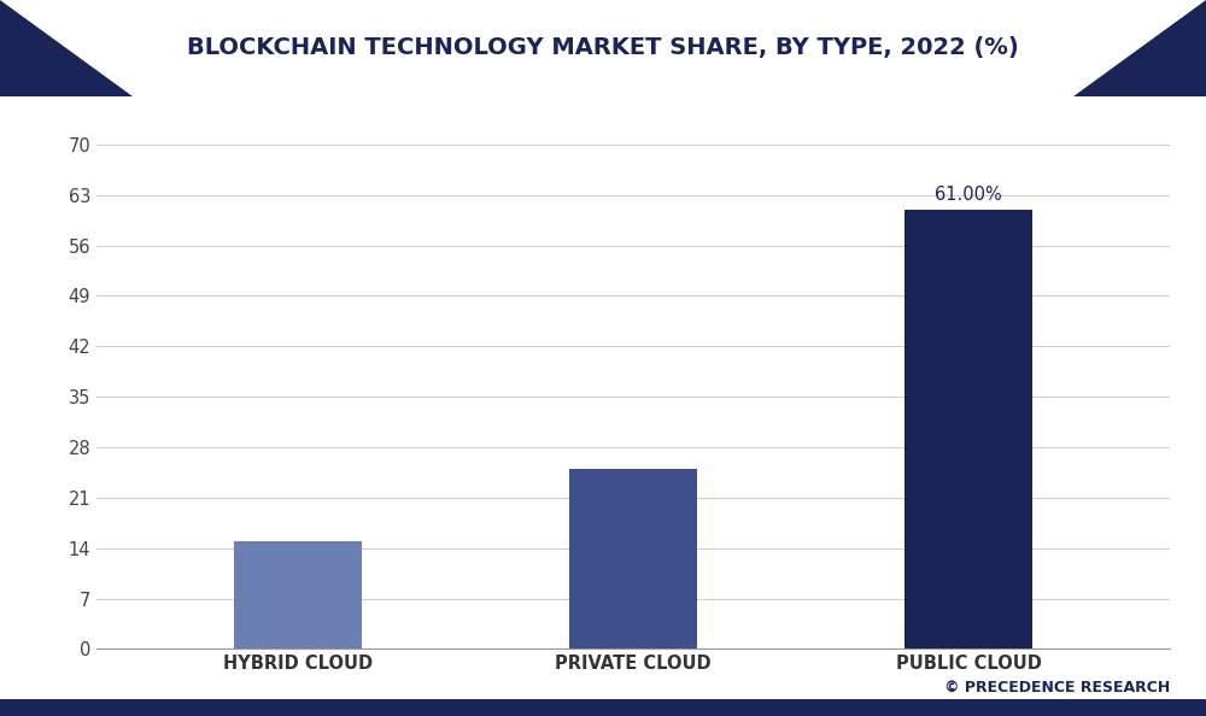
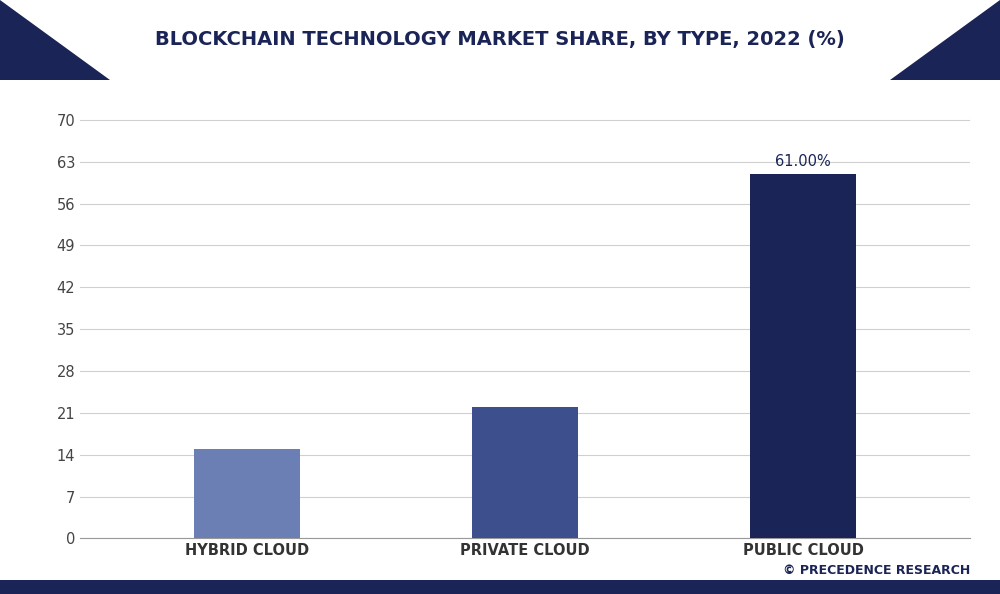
PRIVATE CLOUD: 25 -> 22
